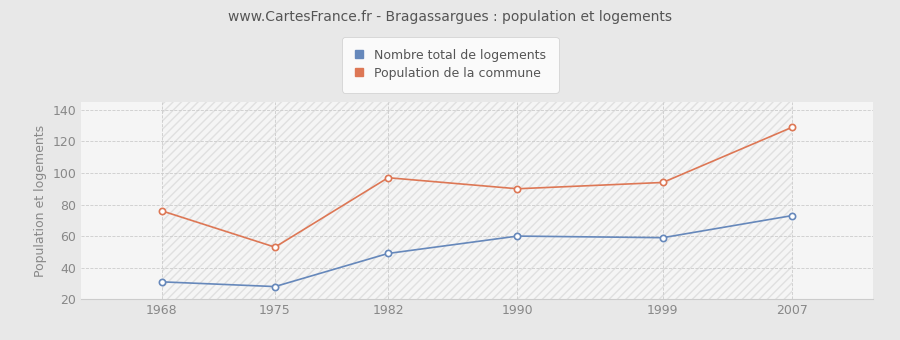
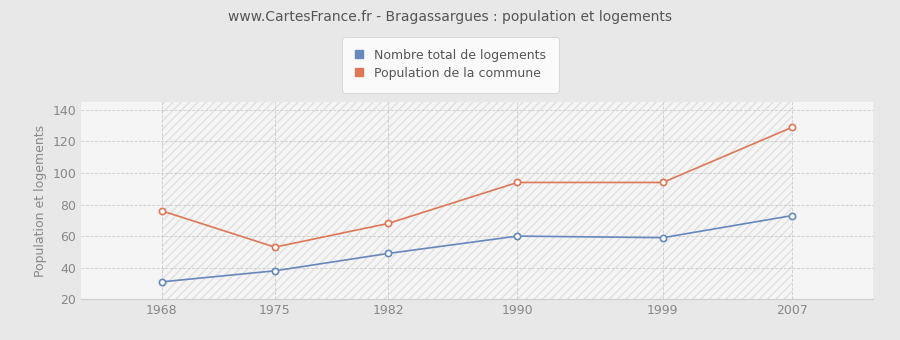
Nombre total de logements/1975: 28 -> 38
Population de la commune/1982: 97 -> 68
Population de la commune/1990: 90 -> 94
